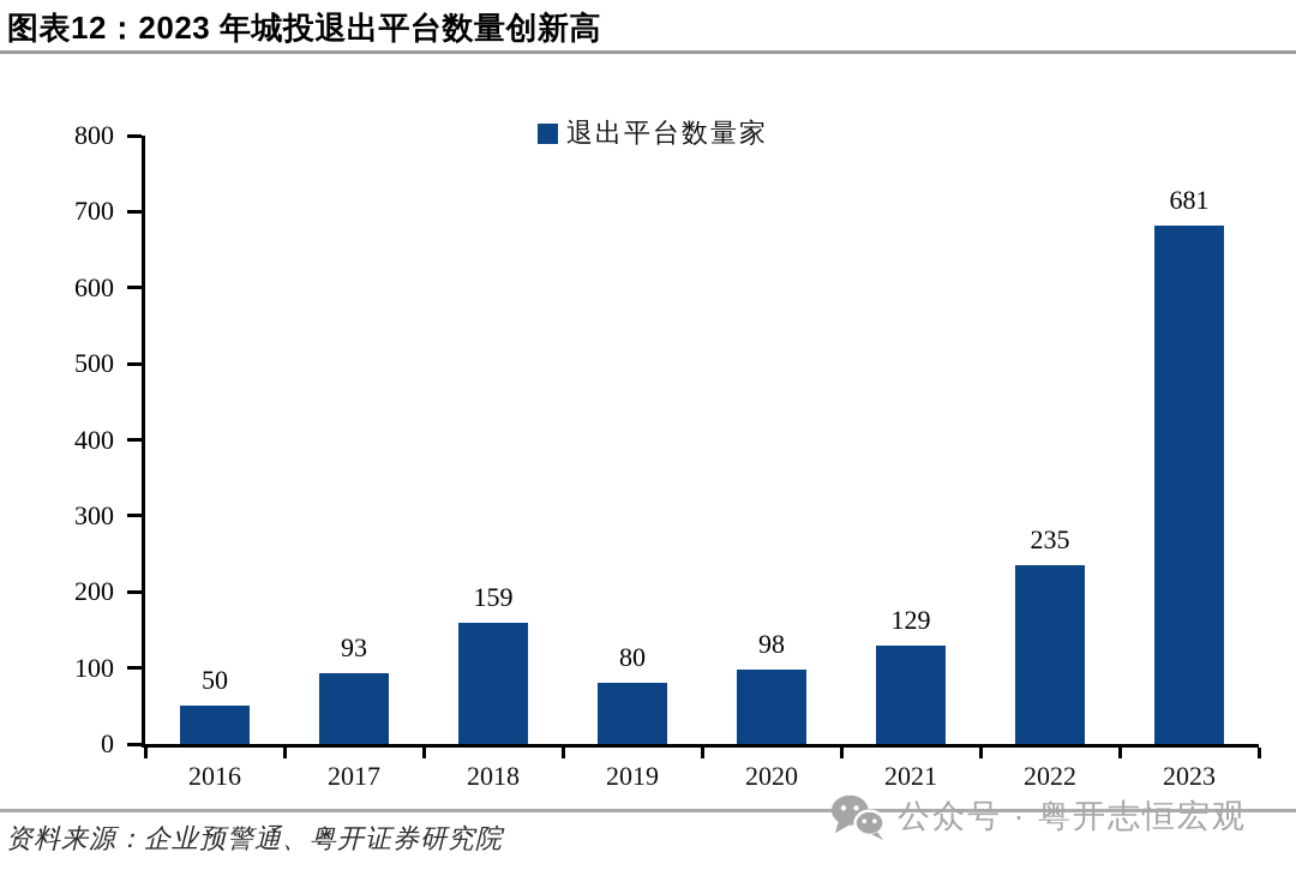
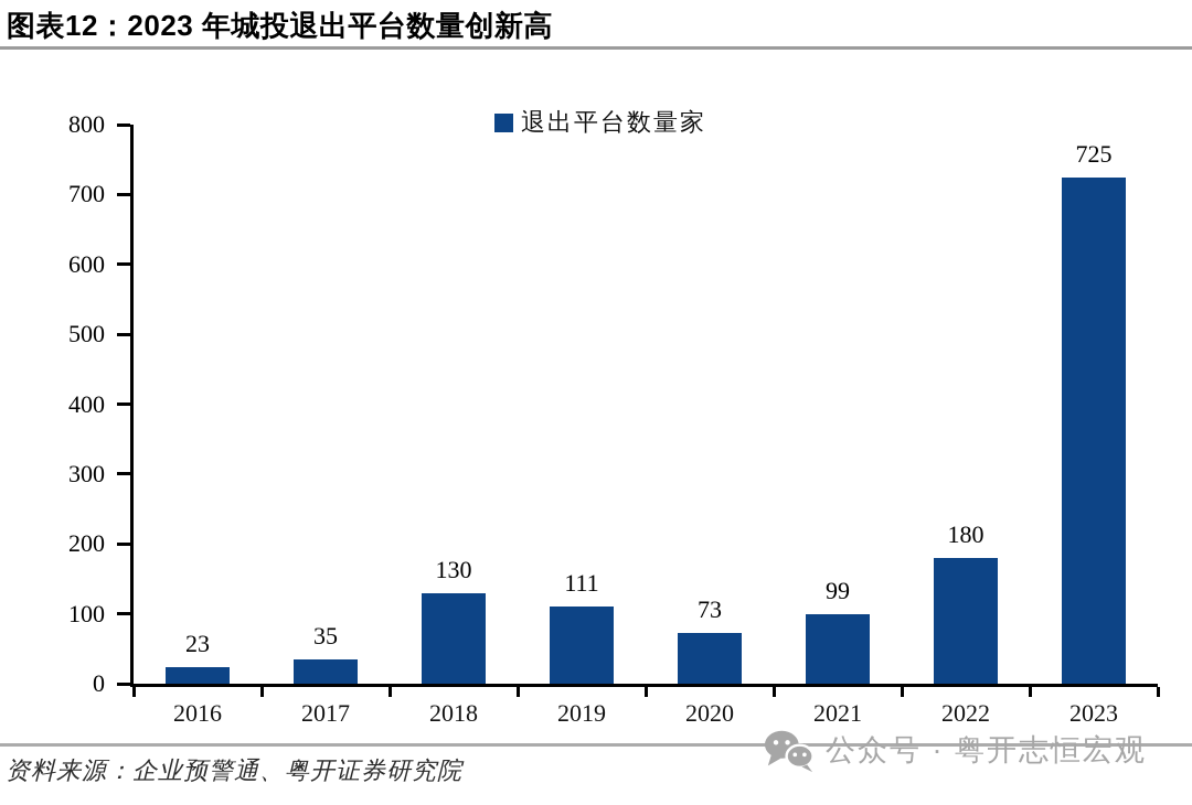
2016: 50 -> 23
2017: 93 -> 35
2018: 159 -> 130
2019: 80 -> 111
2020: 98 -> 73
2021: 129 -> 99
2022: 235 -> 180
2023: 681 -> 725
